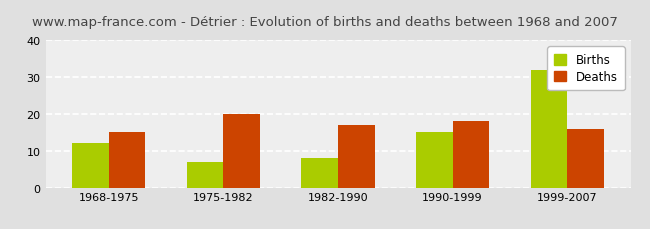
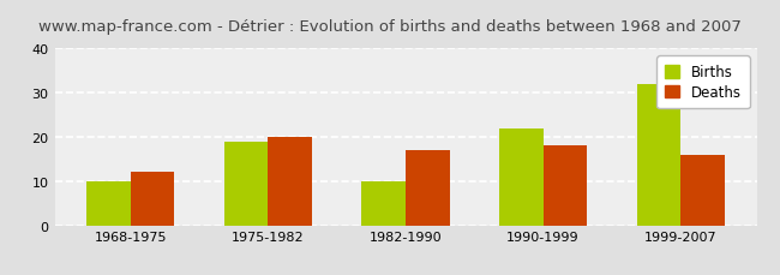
Births/1968-1975: 12 -> 10
Deaths/1968-1975: 15 -> 12
Births/1975-1982: 7 -> 19
Births/1982-1990: 8 -> 10
Births/1990-1999: 15 -> 22
